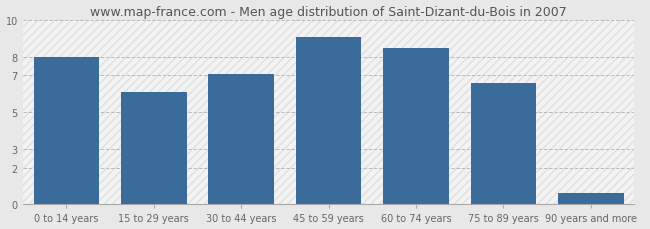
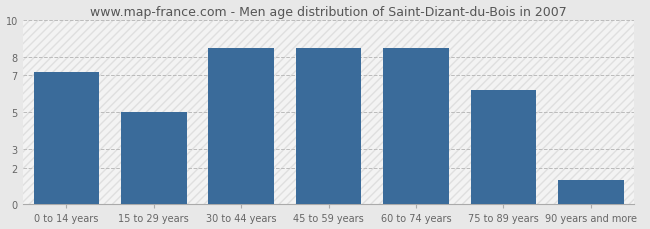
0 to 14 years: 8.0 -> 7.2
15 to 29 years: 6.1 -> 5.0
30 to 44 years: 7.1 -> 8.5
45 to 59 years: 9.1 -> 8.5
75 to 89 years: 6.6 -> 6.2
90 years and more: 0.6 -> 1.3
